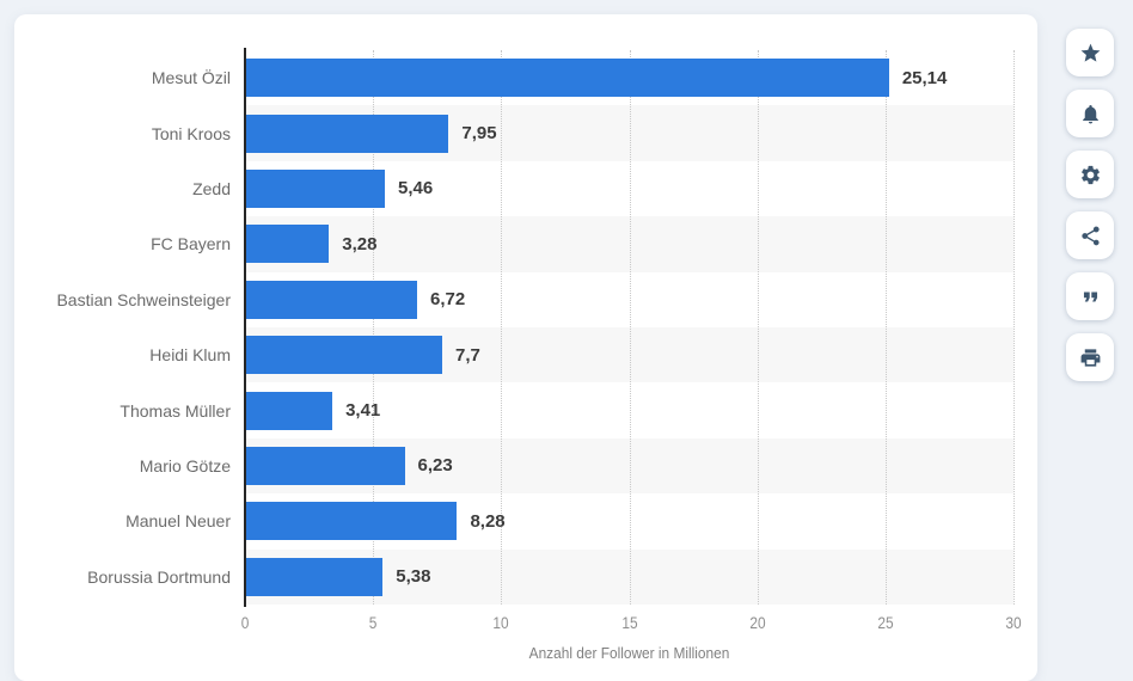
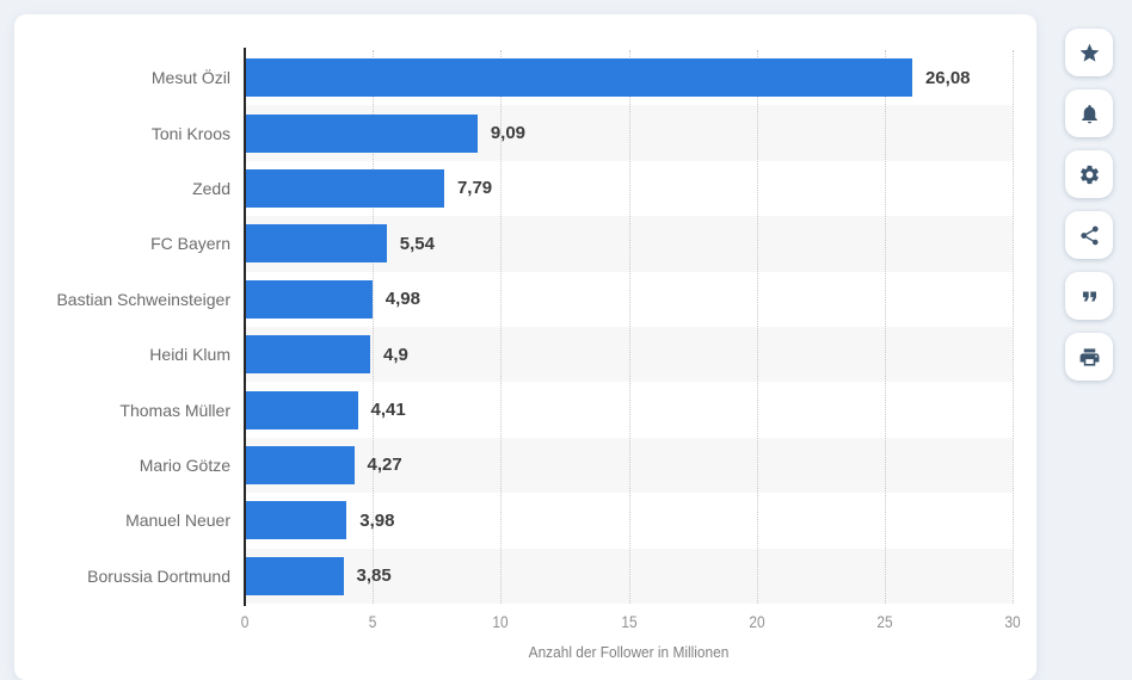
Mesut Özil: 25,14 -> 26,08
Toni Kroos: 7,95 -> 9,09
Zedd: 5,46 -> 7,79
FC Bayern: 3,28 -> 5,54
Bastian Schweinsteiger: 6,72 -> 4,98
Heidi Klum: 7,7 -> 4,9
Thomas Müller: 3,41 -> 4,41
Mario Götze: 6,23 -> 4,27
Manuel Neuer: 8,28 -> 3,98
Borussia Dortmund: 5,38 -> 3,85
